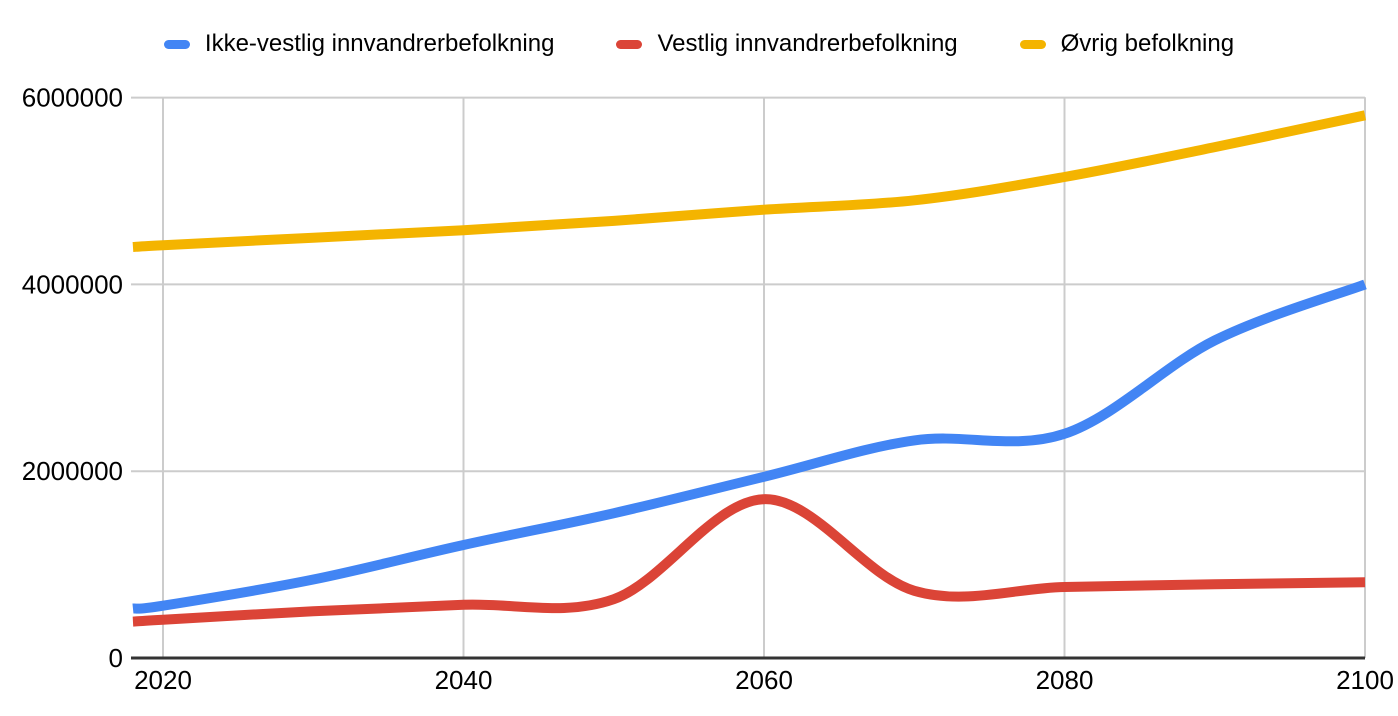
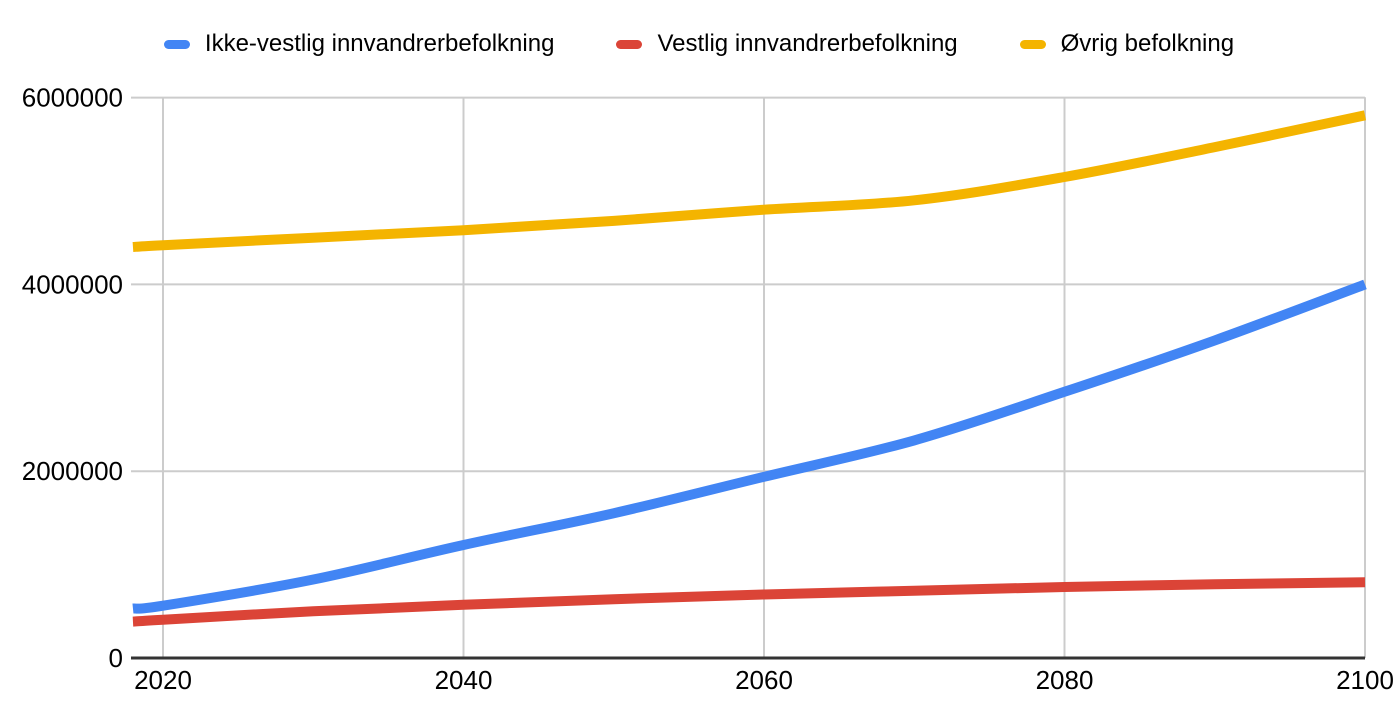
Vestlig innvandrerbefolkning/2060: 1700000 -> 700000
Ikke-vestlig innvandrerbefolkning/2080: 2400000 -> 2800000
